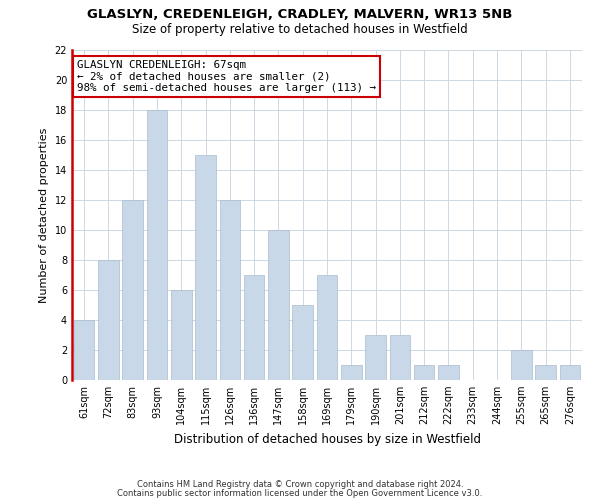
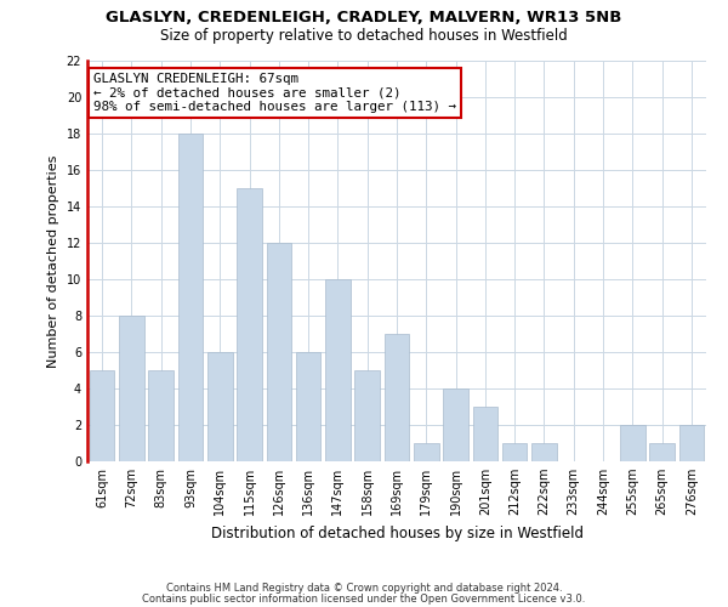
61sqm: 4 -> 5
83sqm: 12 -> 5
136sqm: 7 -> 6
190sqm: 3 -> 4
276sqm: 1 -> 2
